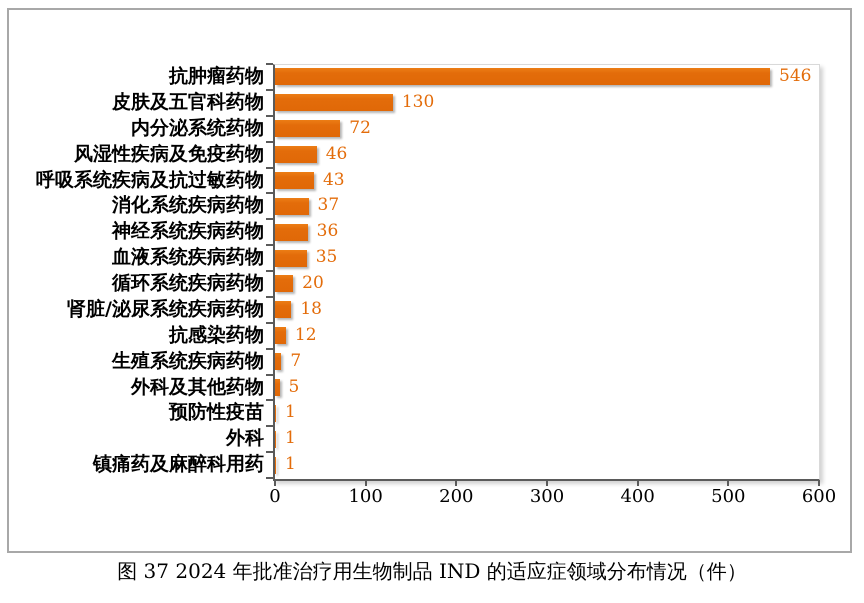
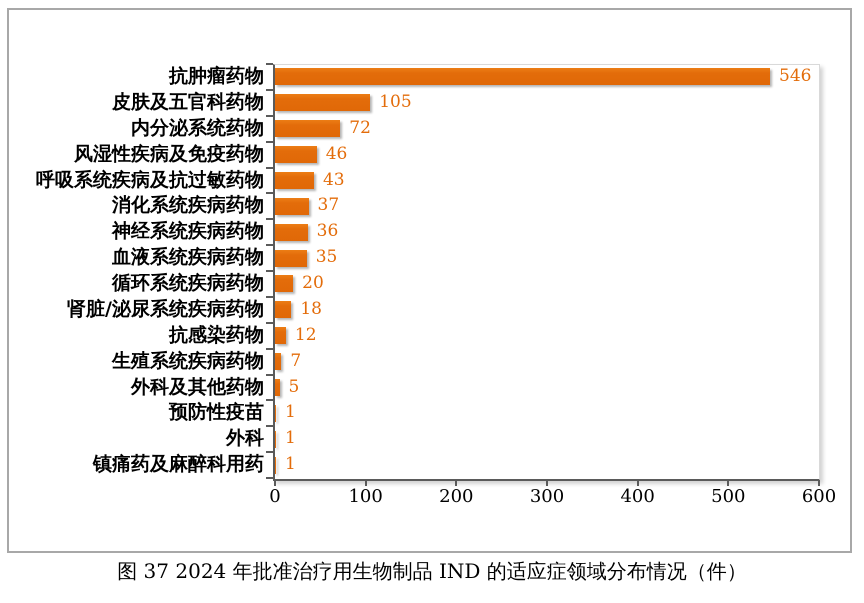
皮肤及五官科药物: 130 -> 105
